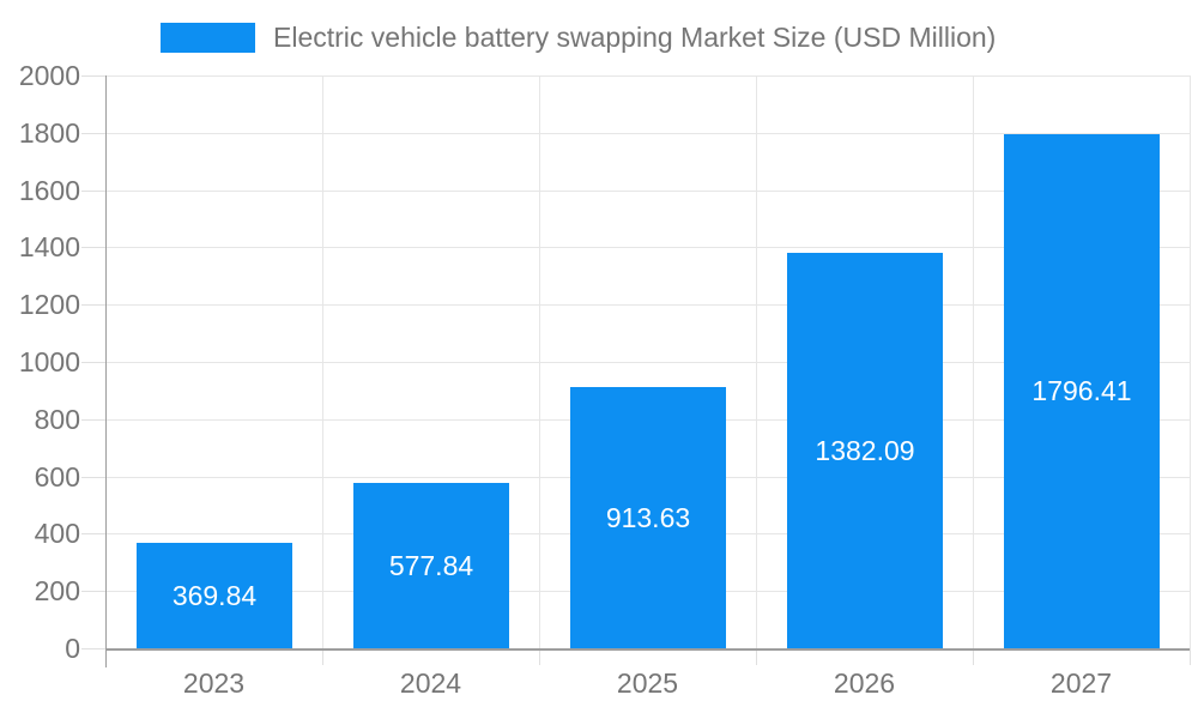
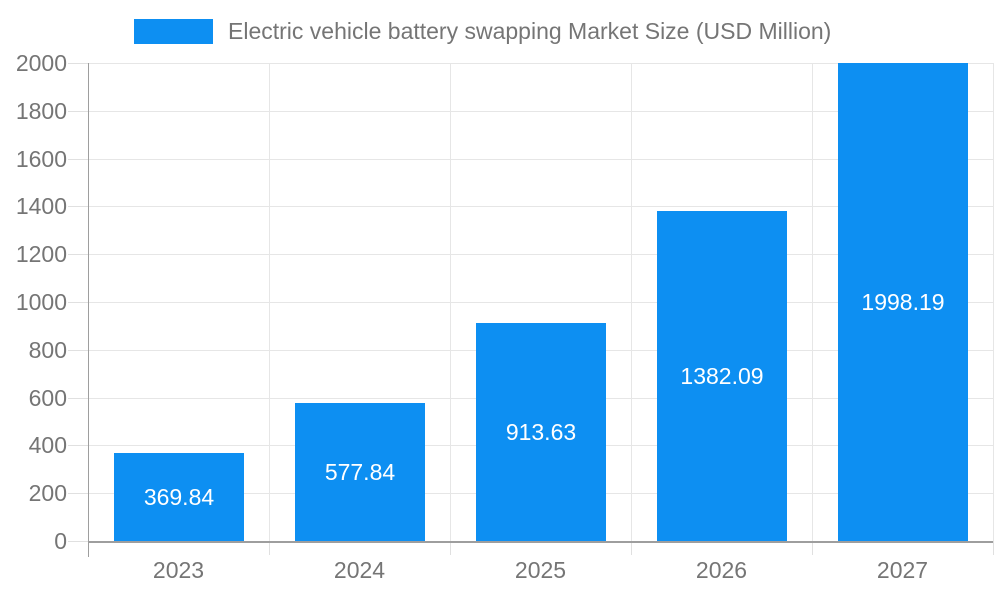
2027: 1796.41 -> 1998.19
